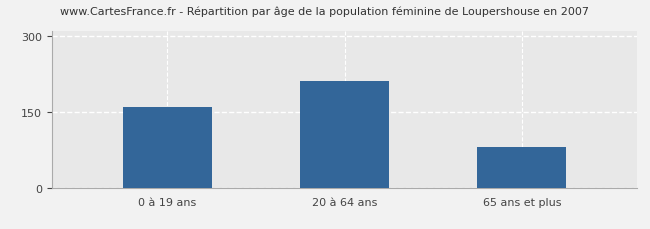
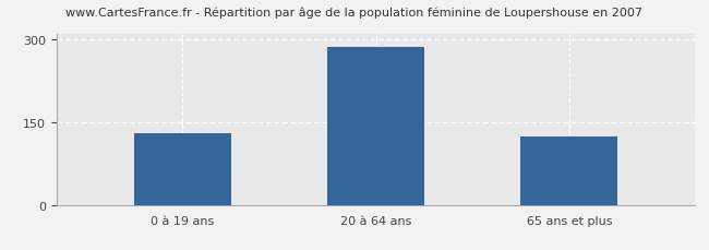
0 à 19 ans: 160 -> 130
20 à 64 ans: 212 -> 287
65 ans et plus: 80 -> 124
